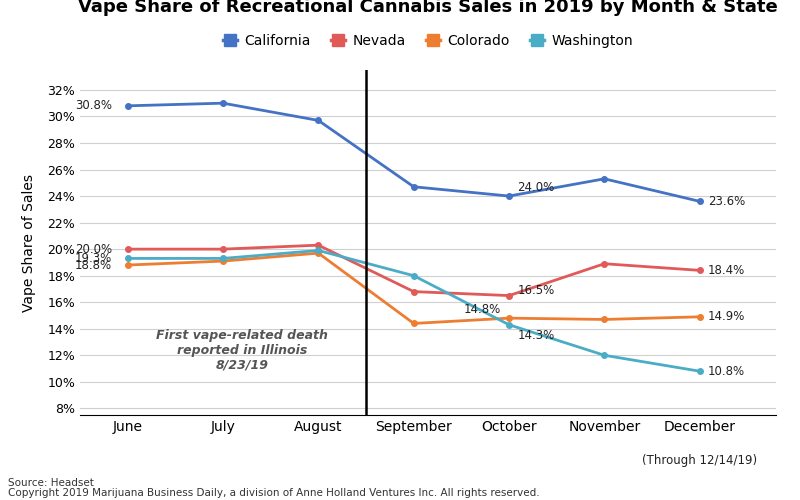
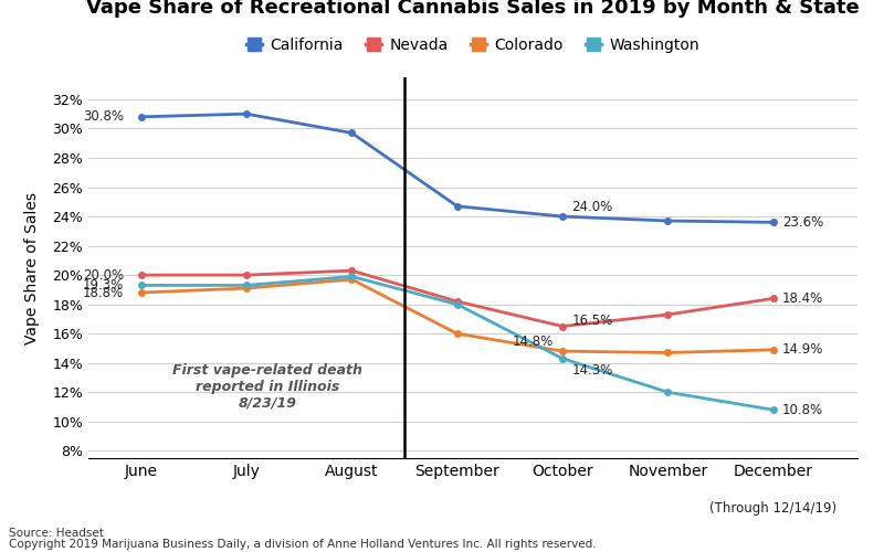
Nevada/September: 16.8% -> 18.2%
Colorado/September: 14.4% -> 16.0%
California/November: 25.3% -> 23.7%
Nevada/November: 18.9% -> 17.3%
